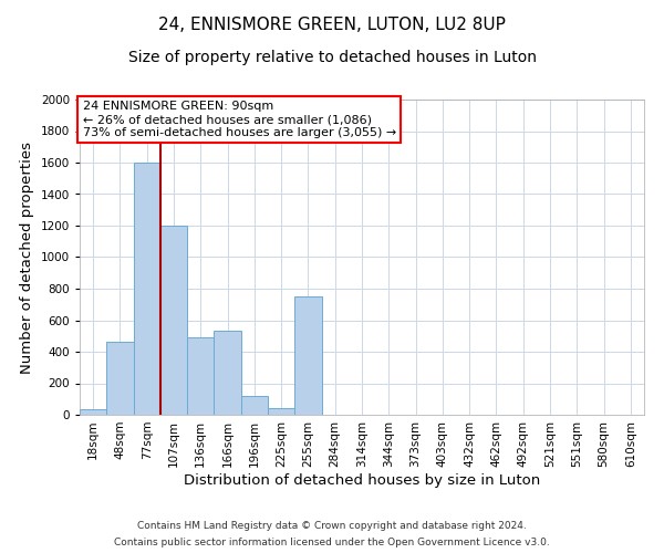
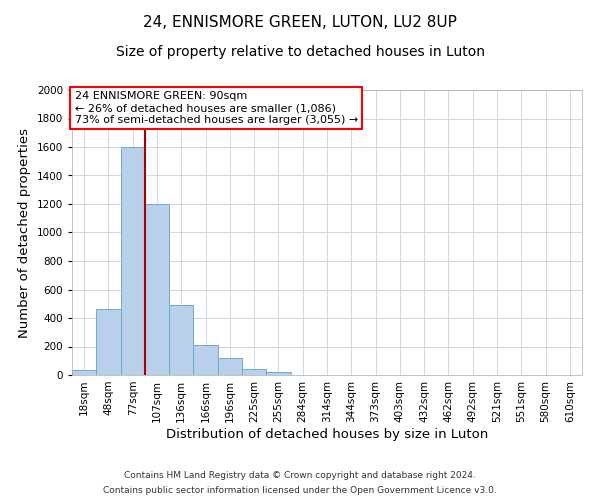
166sqm: 530 -> 210
255sqm: 750 -> 20
